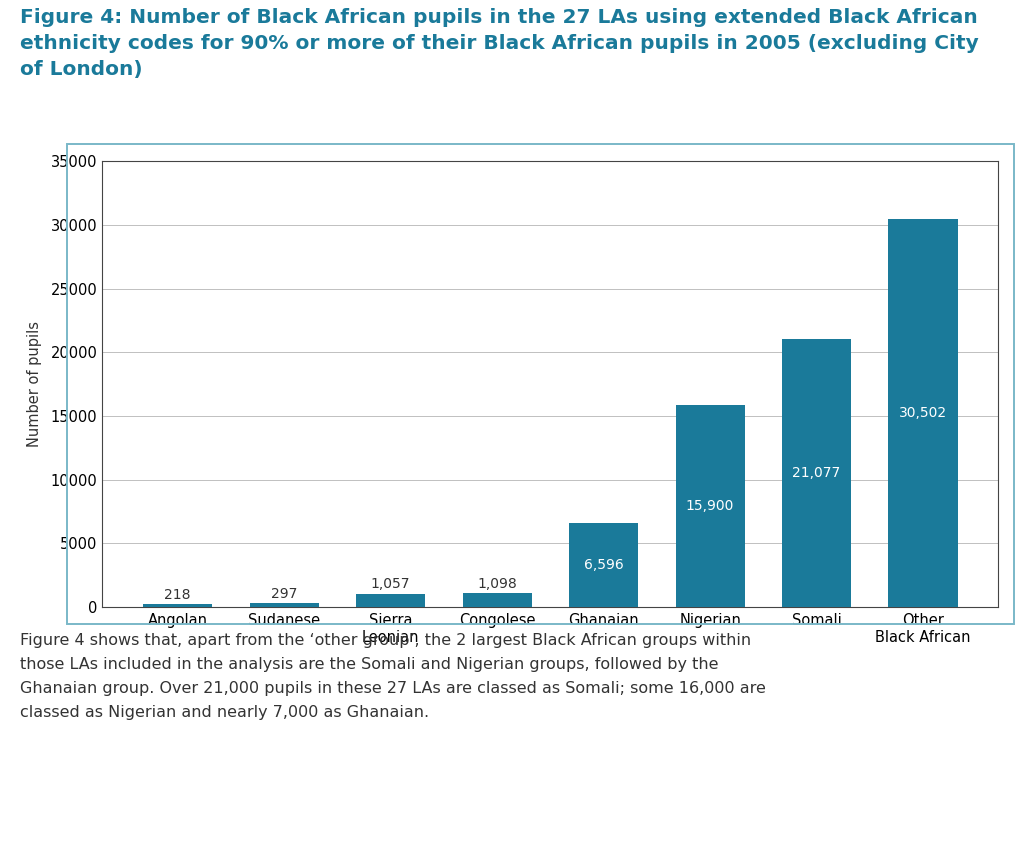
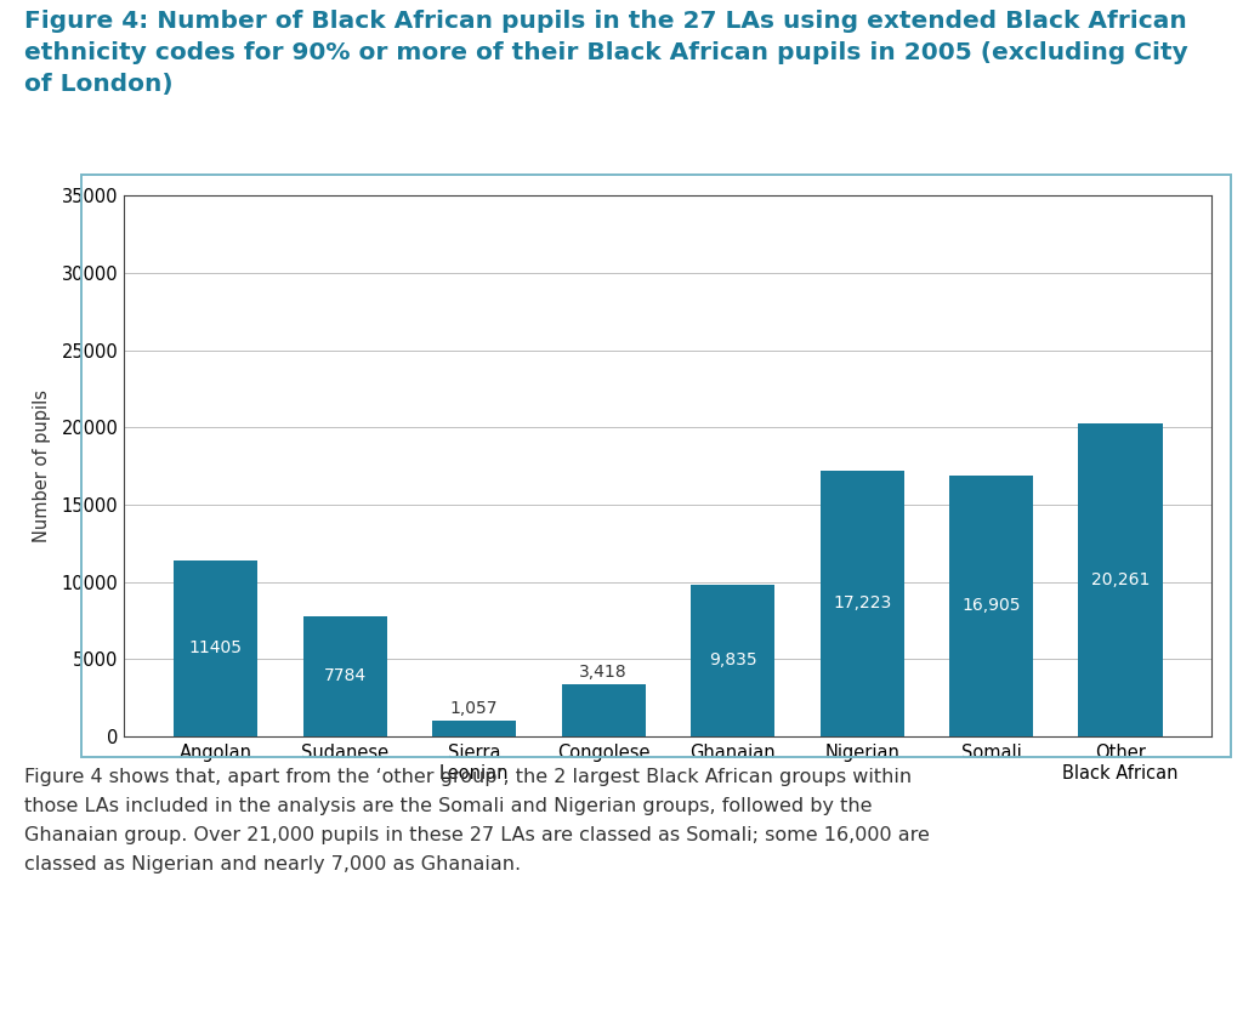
Angolan: 218 -> 11405
Sudanese: 297 -> 7784
Congolese: 1,098 -> 3,418
Ghanaian: 6,596 -> 9,835
Nigerian: 15,900 -> 17,223
Somali: 21,077 -> 16,905
Other Black African: 30,502 -> 20,261
